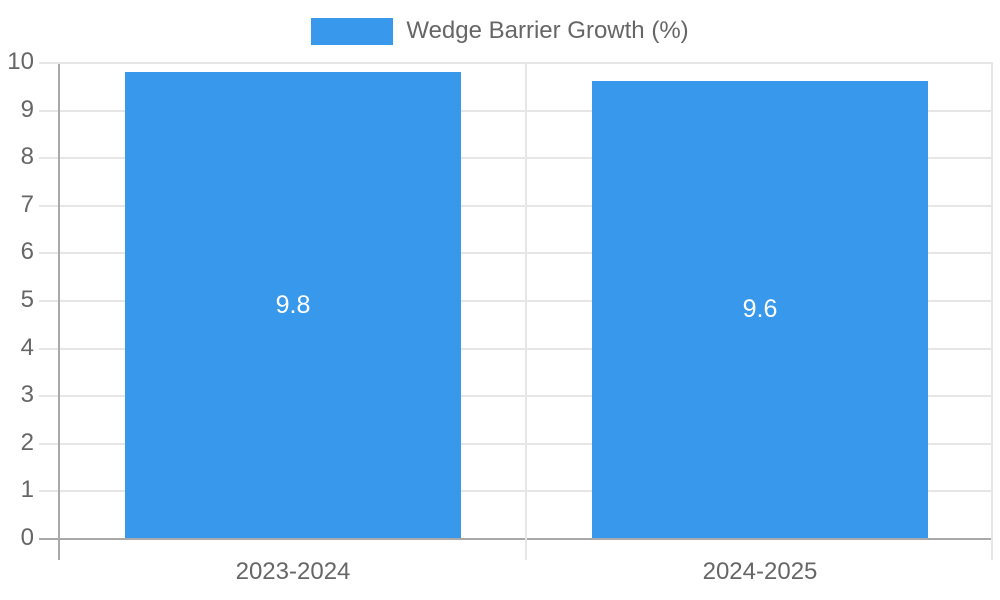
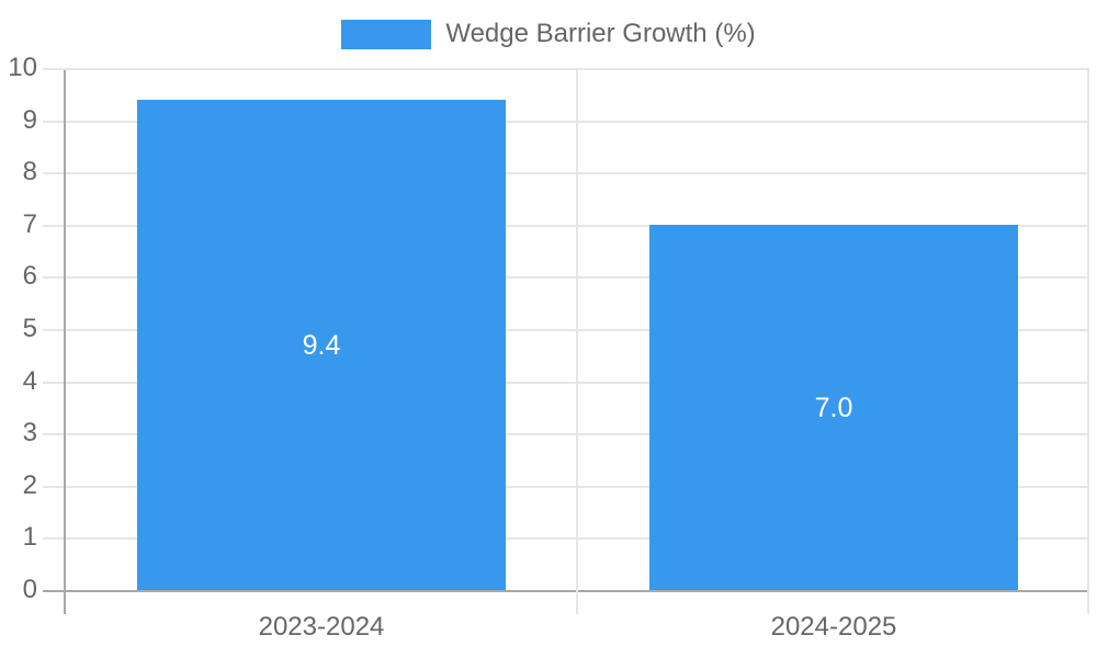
2023-2024: 9.8 -> 9.4
2024-2025: 9.6 -> 7.0
